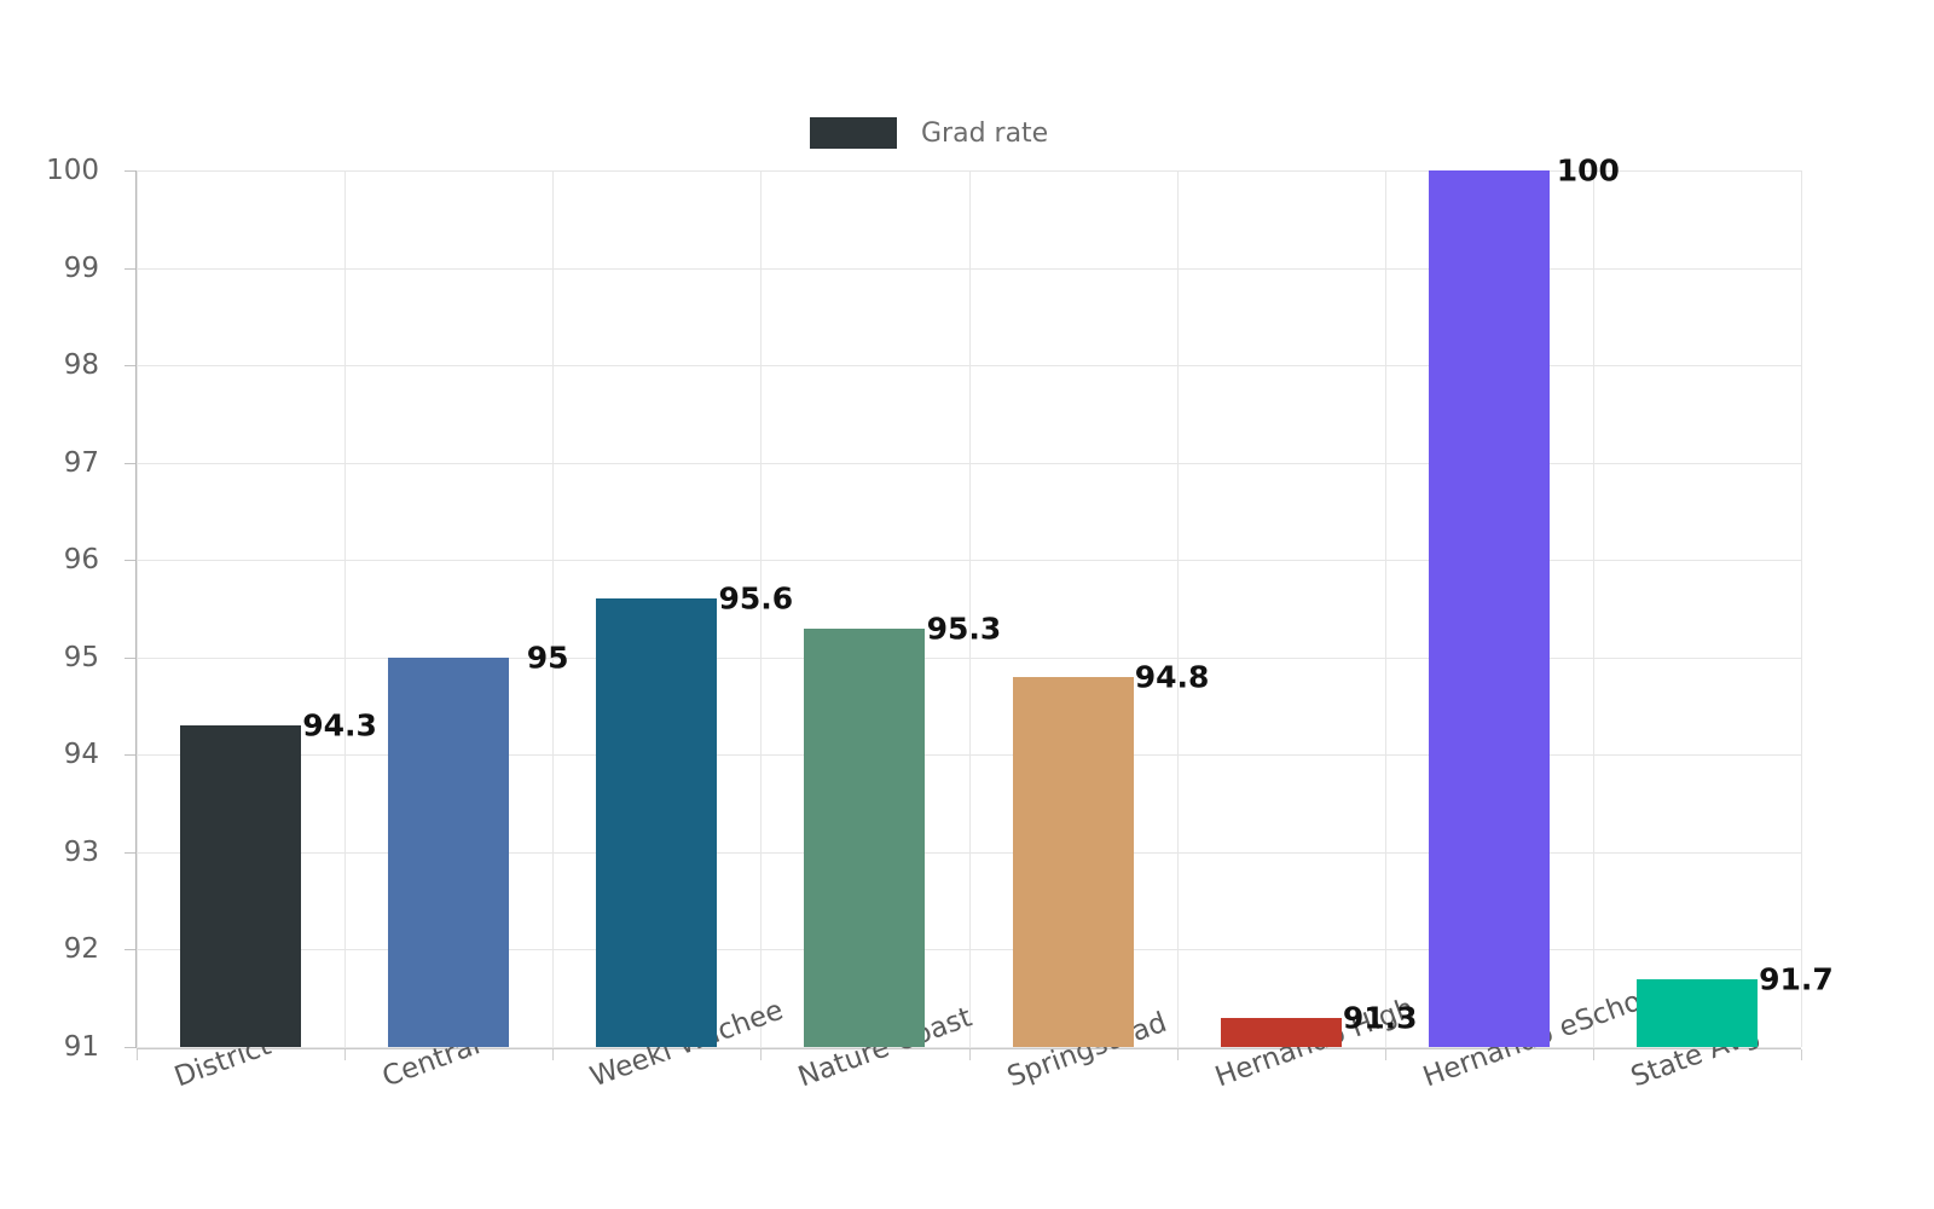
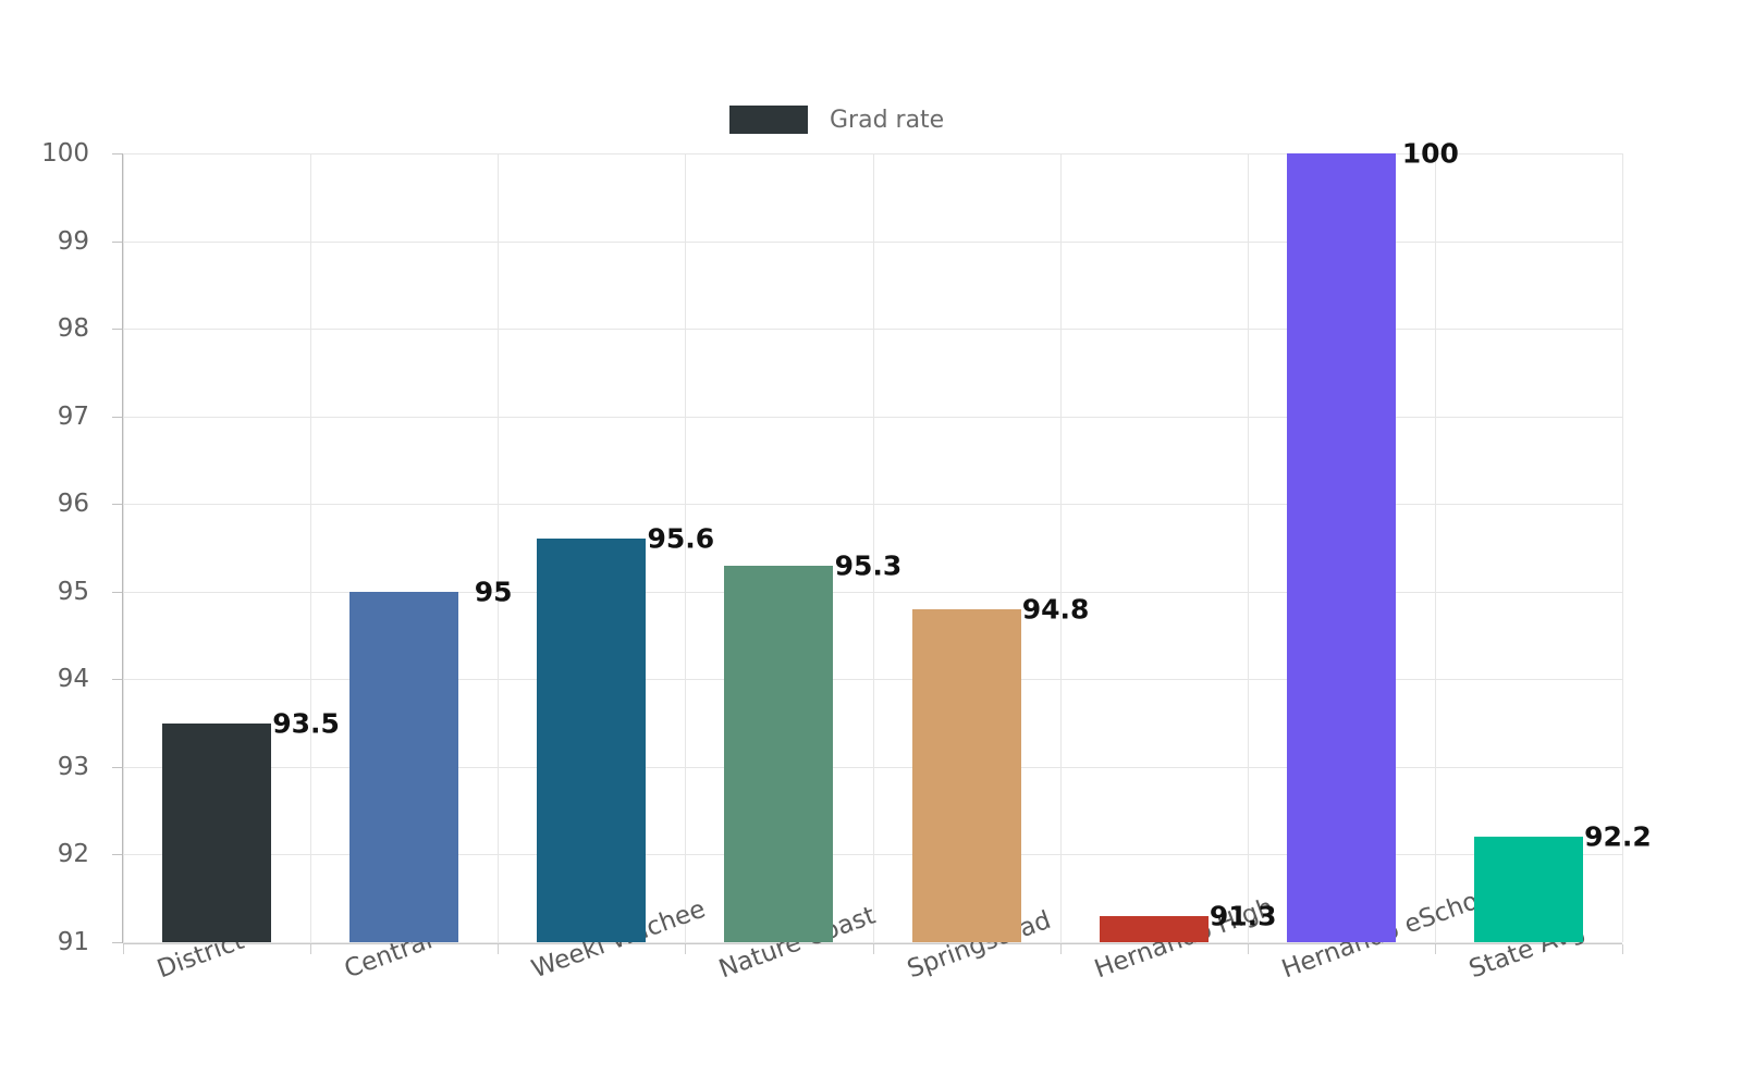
District: 94.3 -> 93.5
State Avg: 91.7 -> 92.2
